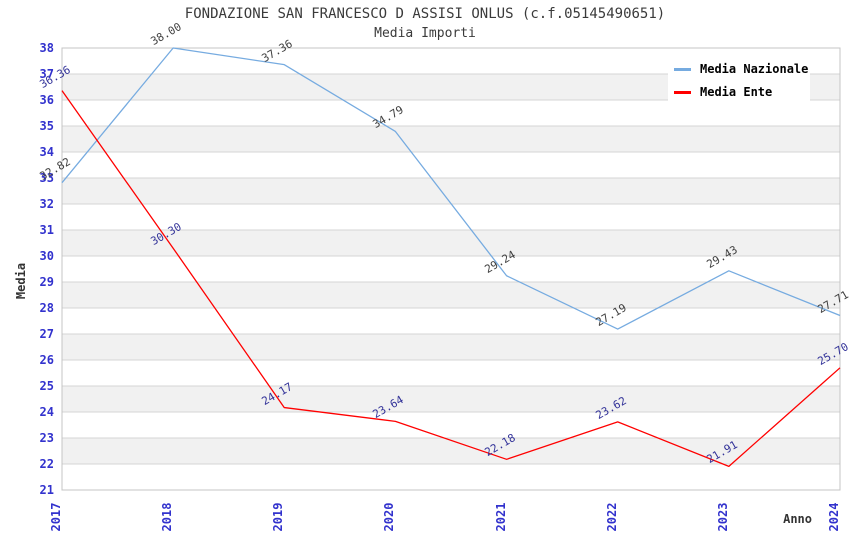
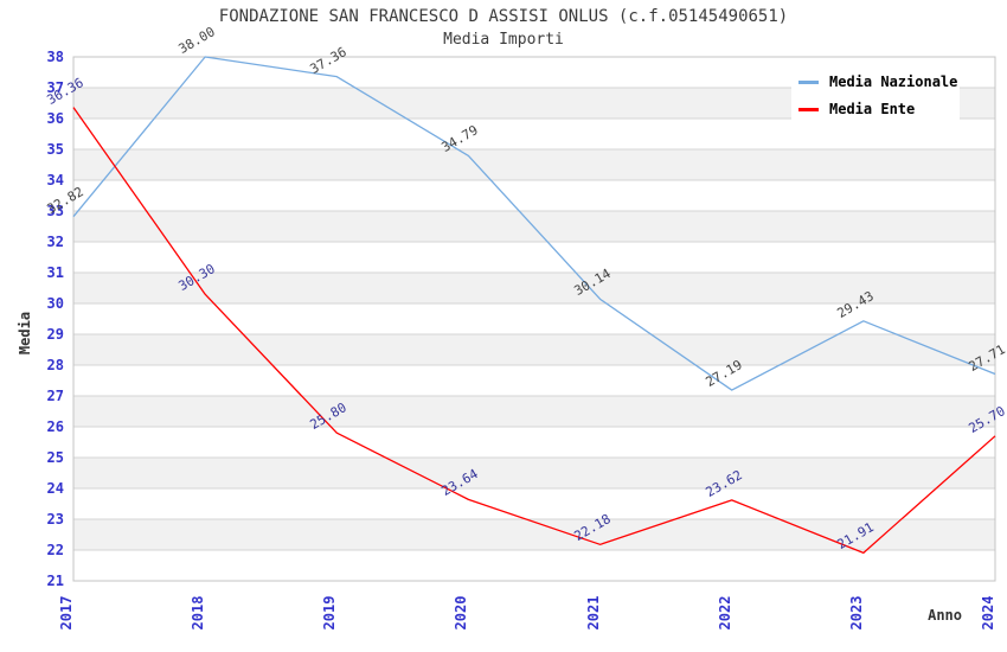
Media Ente/2019: 24.17 -> 25.80
Media Nazionale/2021: 29.24 -> 30.14
